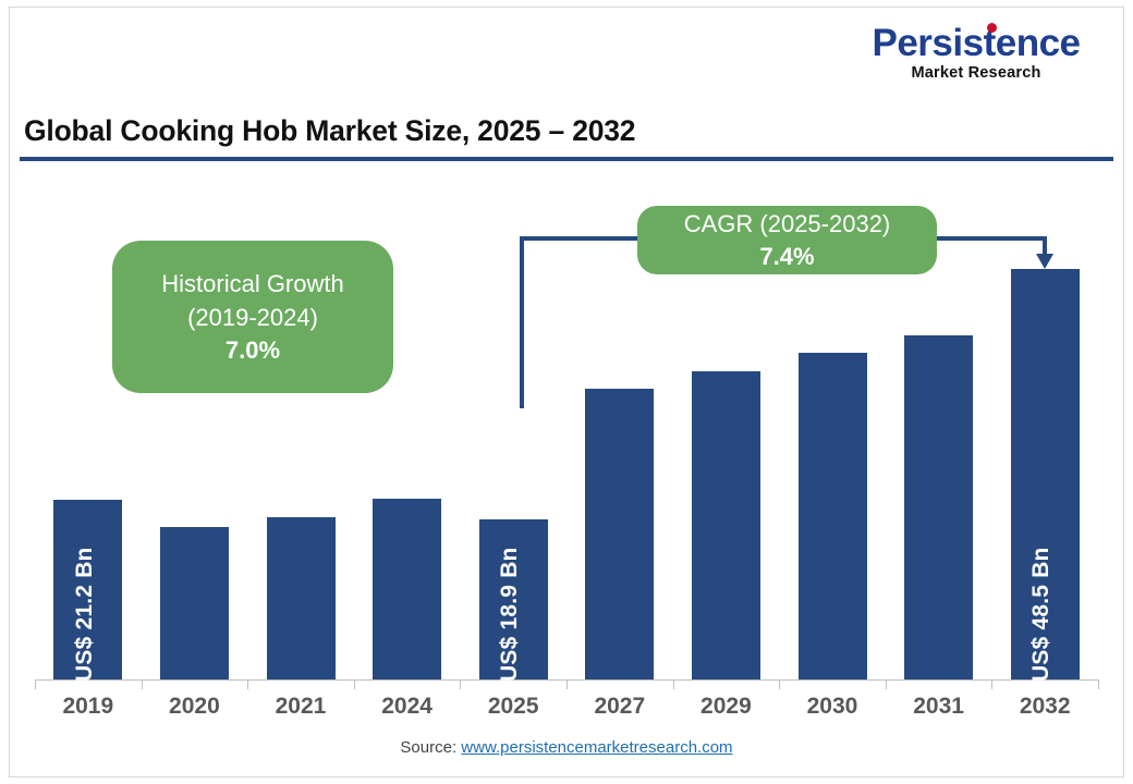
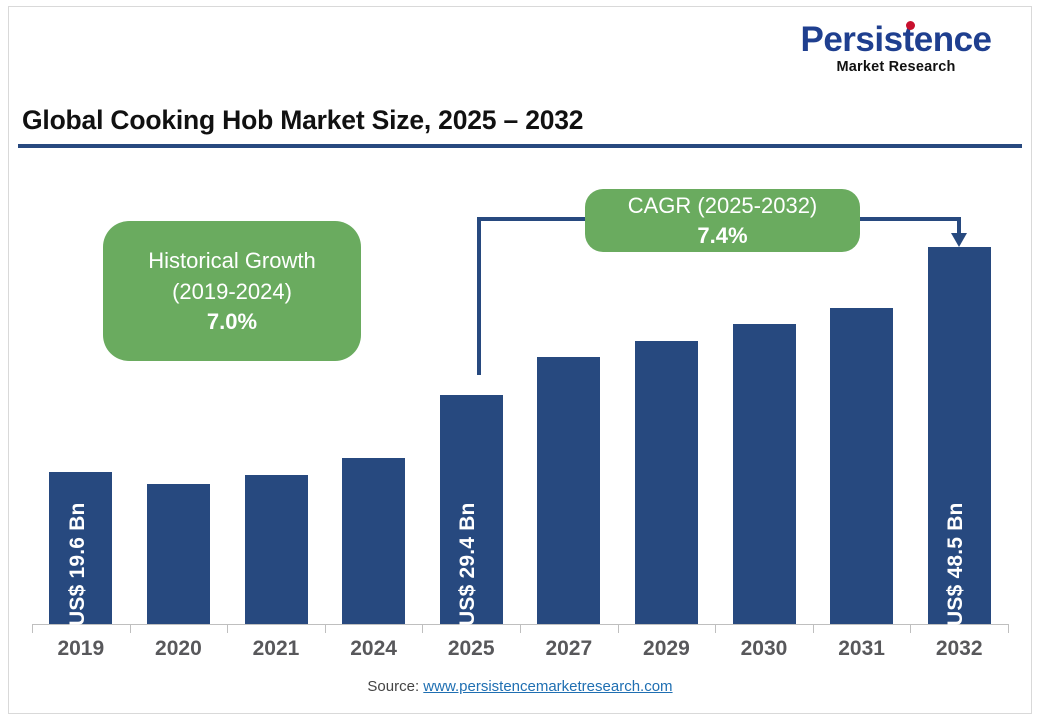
2019: 21.2 -> 19.6
2025: 18.9 -> 29.4
